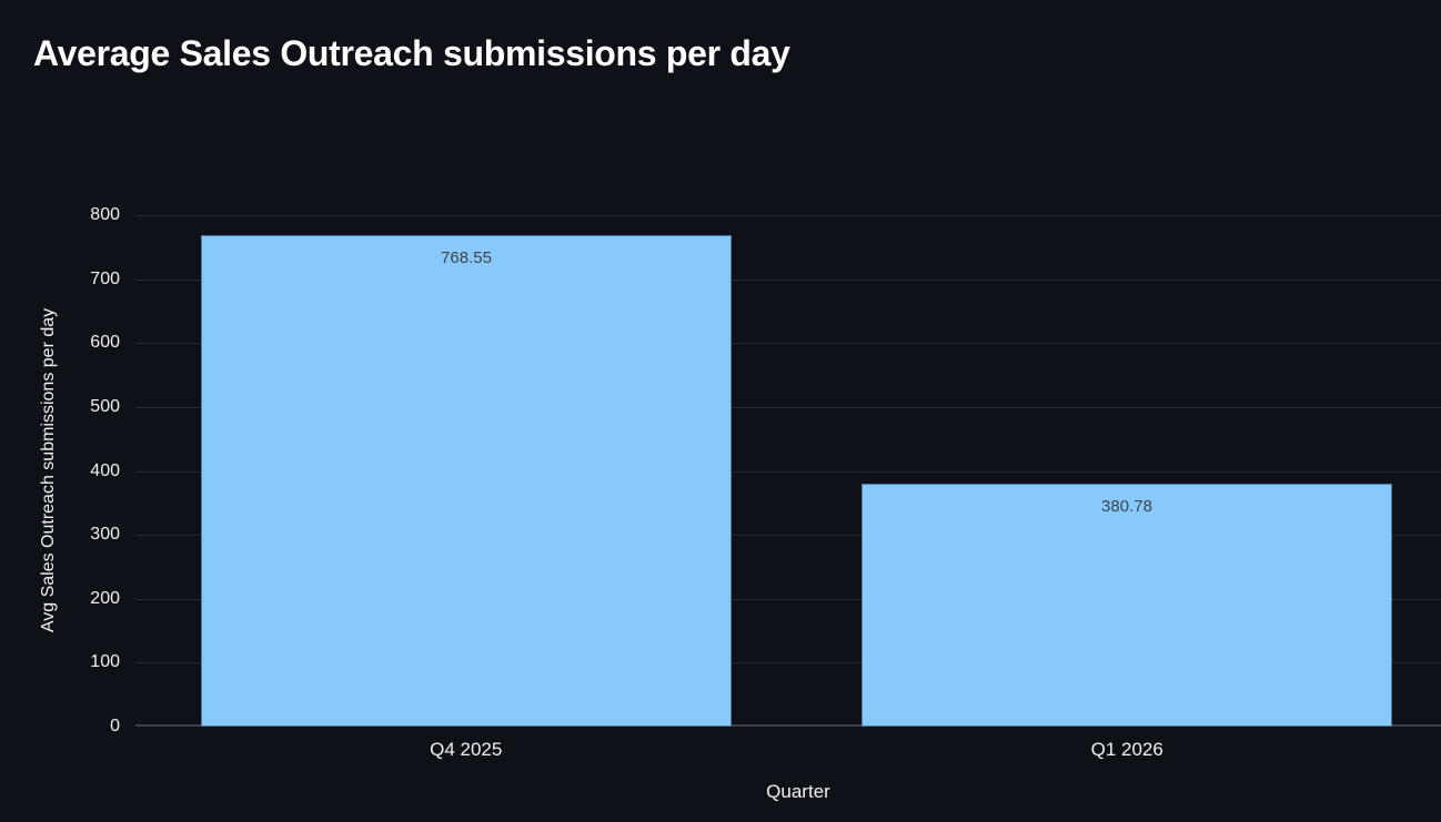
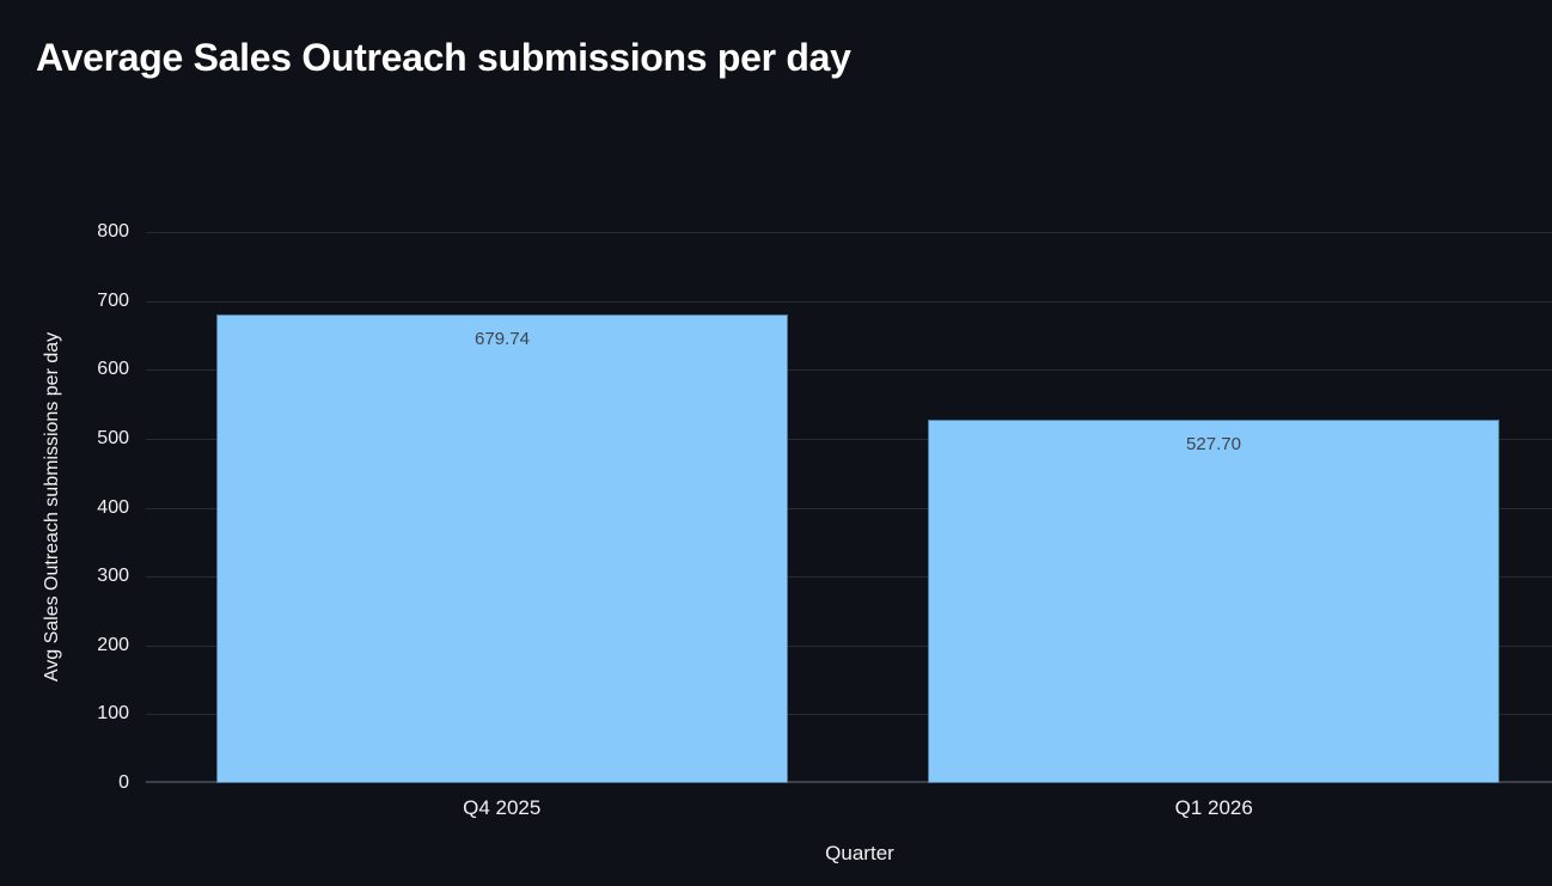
Q4 2025: 768.55 -> 679.74
Q1 2026: 380.78 -> 527.70
